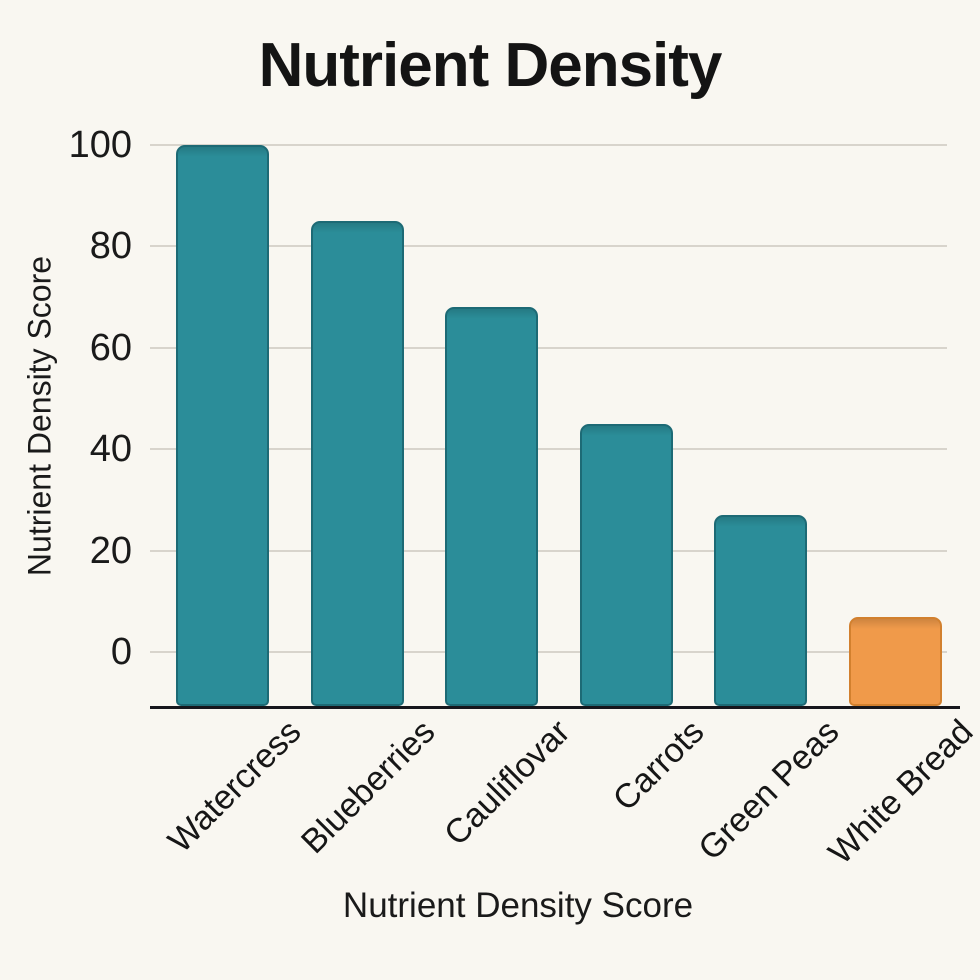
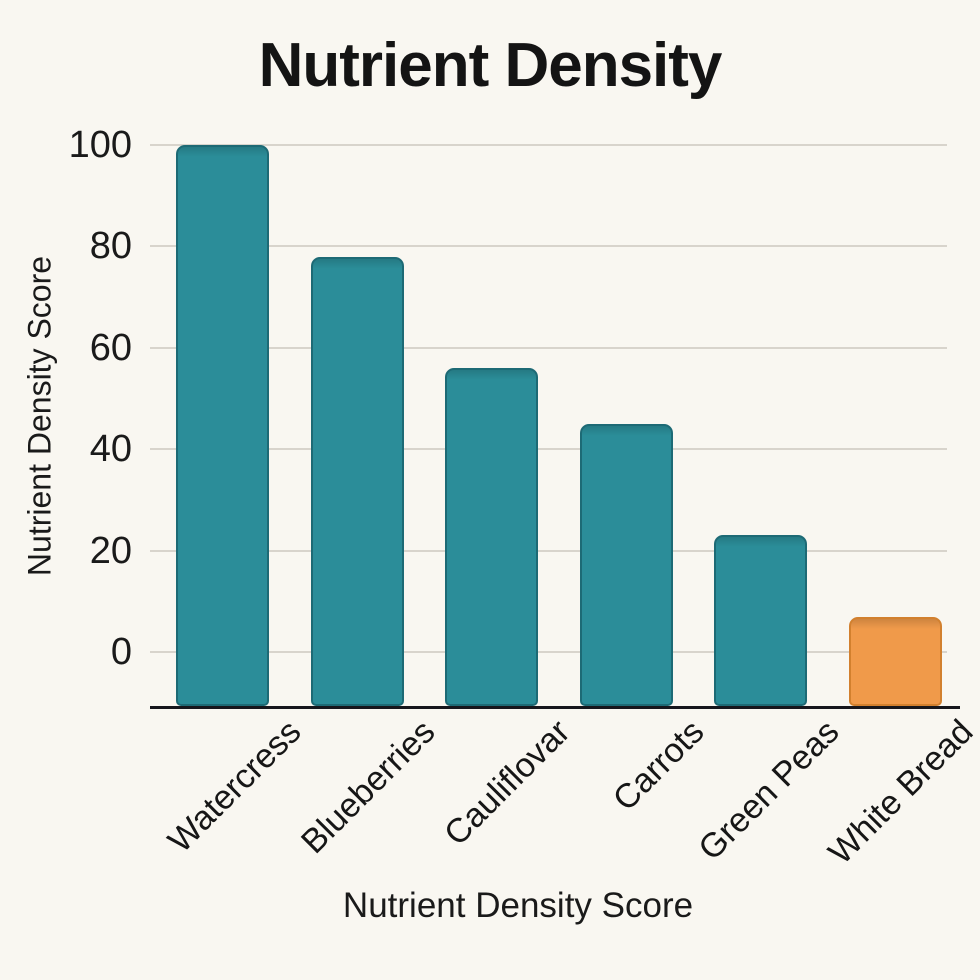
Blueberries: 85 -> 78
Cauliflovar: 68 -> 56
Green Peas: 27 -> 23
